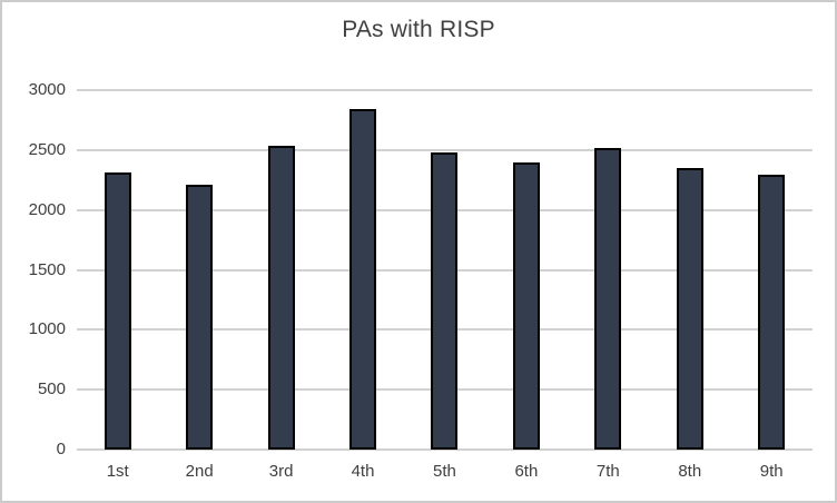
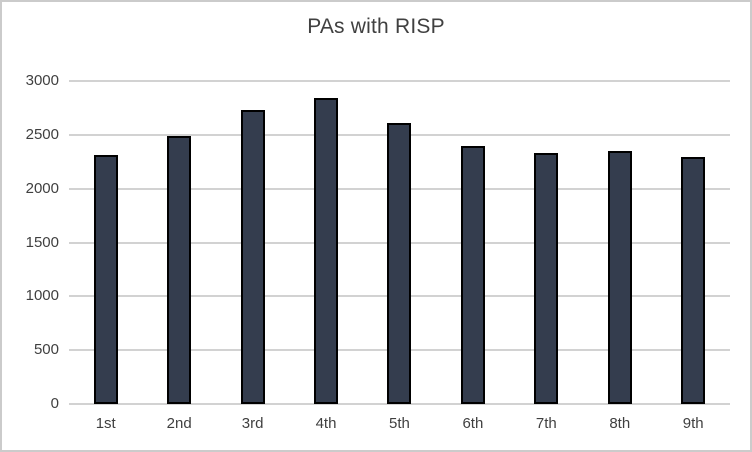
2nd: 2210 -> 2490
3rd: 2540 -> 2730
5th: 2480 -> 2610
7th: 2520 -> 2330
